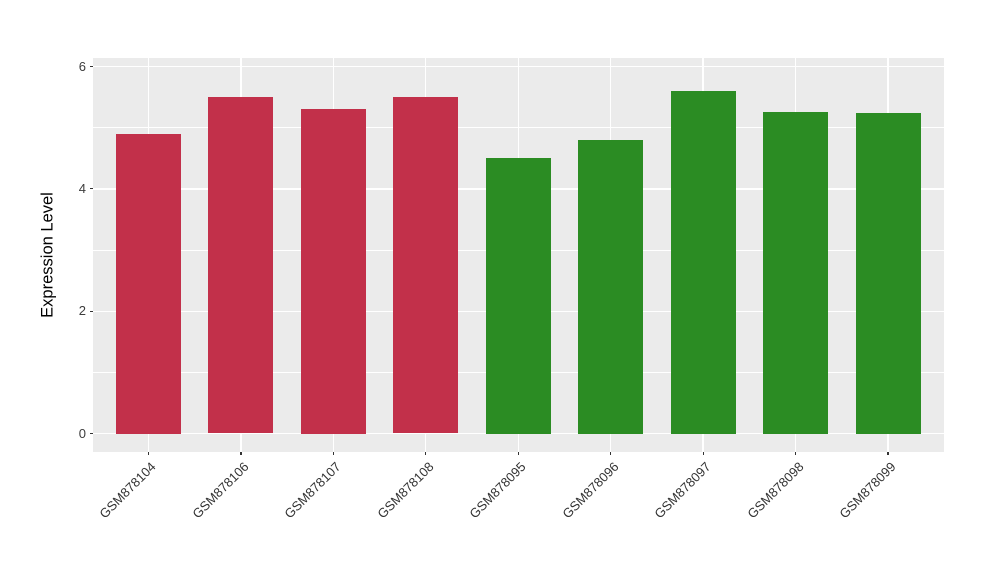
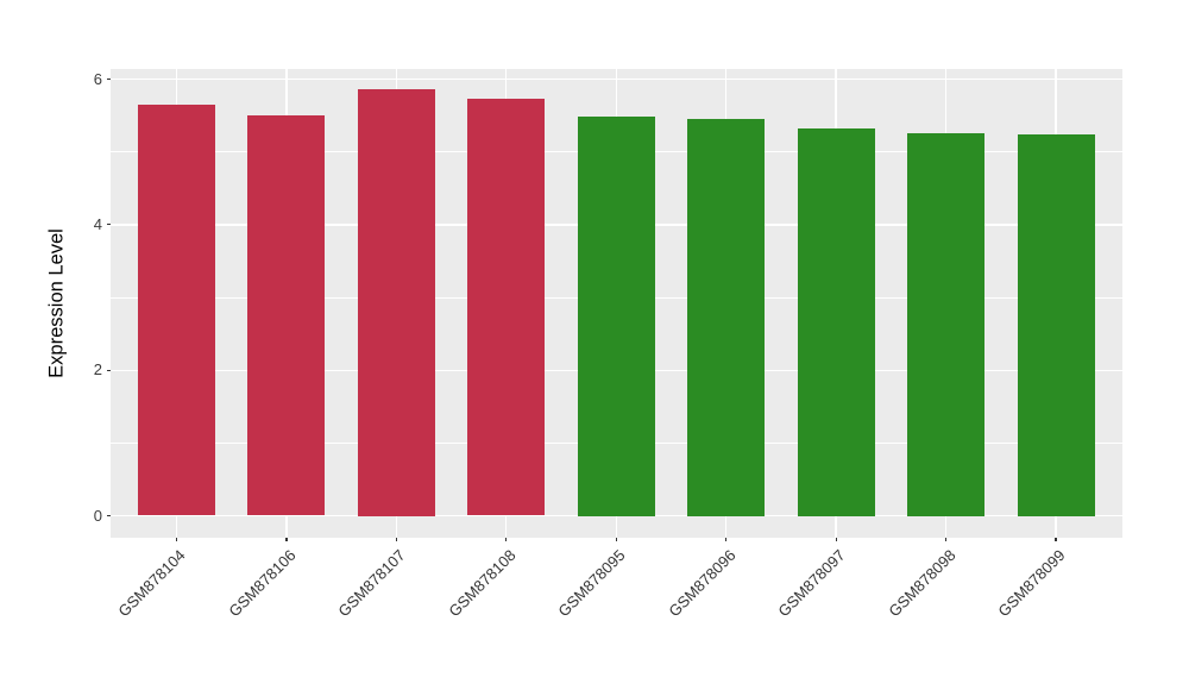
GSM878104: 4.9 -> 5.7
GSM878107: 5.3 -> 5.9
GSM878108: 5.5 -> 5.7
GSM878095: 4.5 -> 5.5
GSM878096: 4.8 -> 5.5
GSM878097: 5.6 -> 5.3
